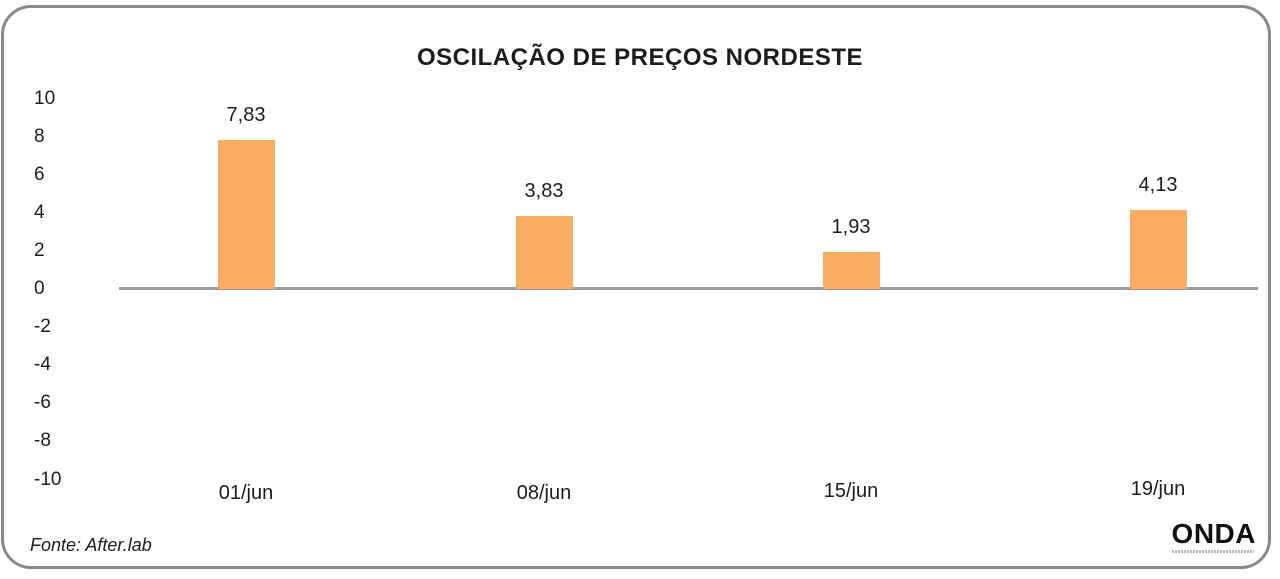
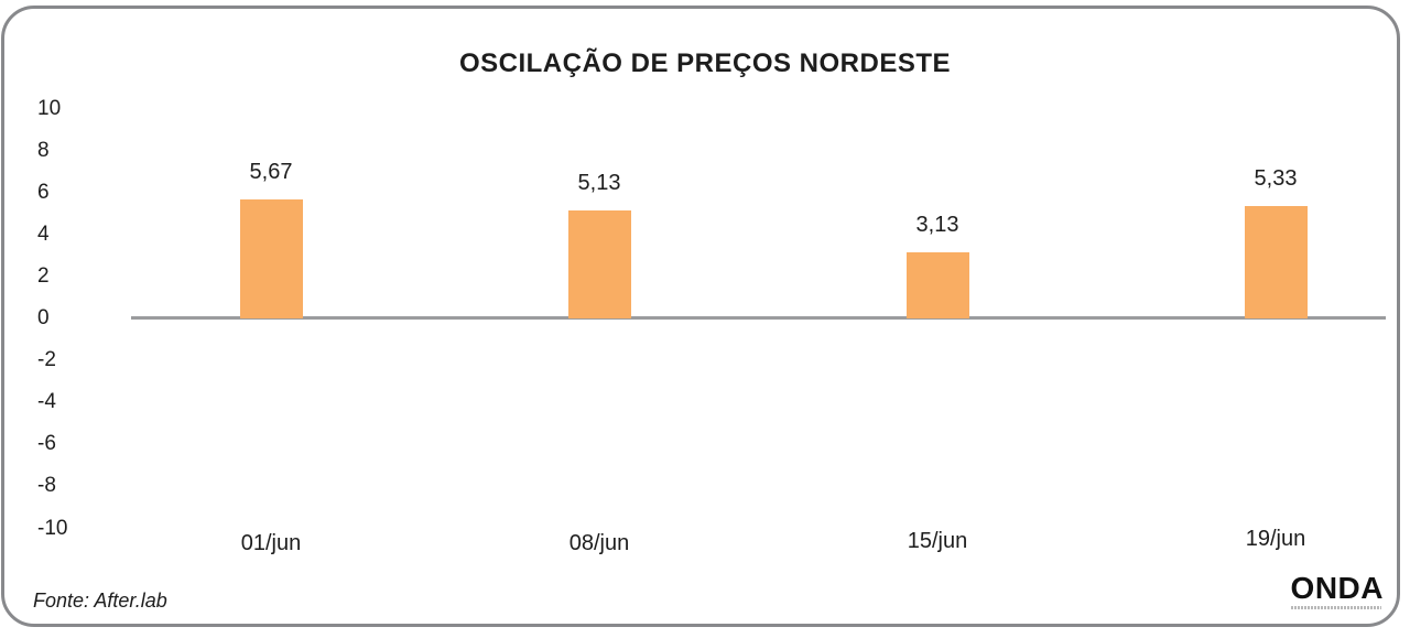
01/jun: 7,83 -> 5,67
08/jun: 3,83 -> 5,13
15/jun: 1,93 -> 3,13
19/jun: 4,13 -> 5,33
